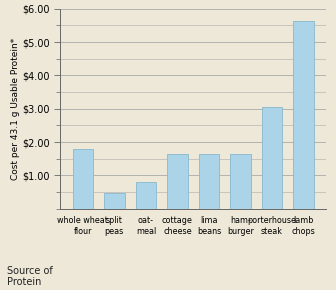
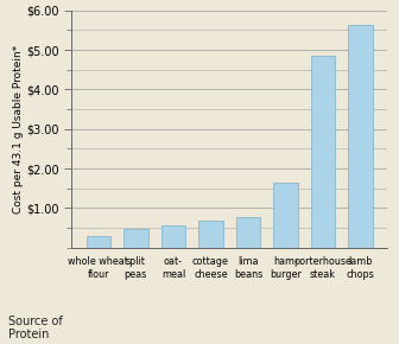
whole wheat flour: $1.80 -> $0.28
oat- meal: $0.80 -> $0.57
cottage cheese: $1.65 -> $0.67
lima beans: $1.65 -> $0.78
porterhouse steak: $3.05 -> $4.85
